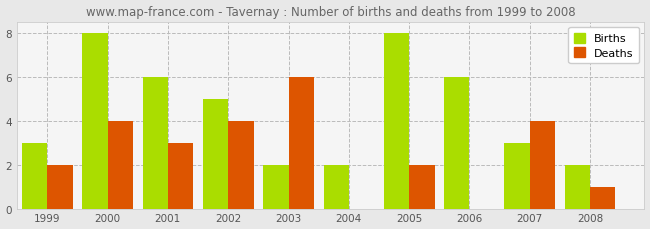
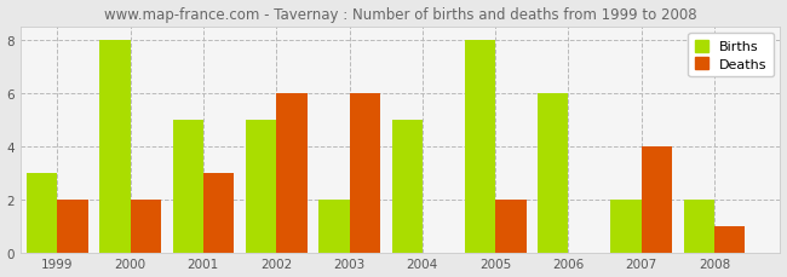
Deaths/2000: 4 -> 2
Births/2001: 6 -> 5
Deaths/2002: 4 -> 6
Births/2004: 2 -> 5
Births/2007: 3 -> 2
